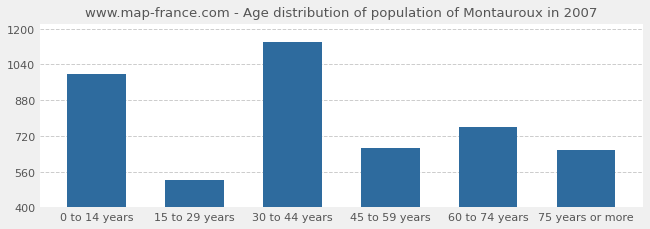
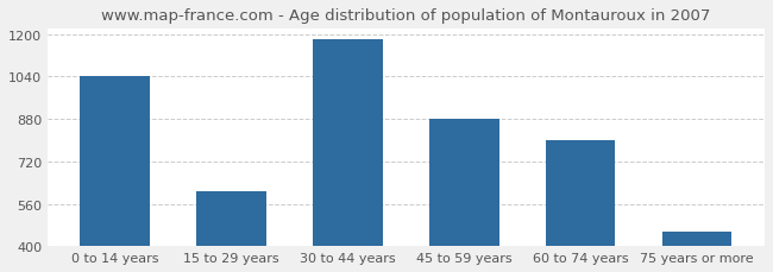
0 to 14 years: 995 -> 1042
15 to 29 years: 520 -> 605
30 to 44 years: 1140 -> 1180
45 to 59 years: 665 -> 880
60 to 74 years: 760 -> 800
75 years or more: 655 -> 455
